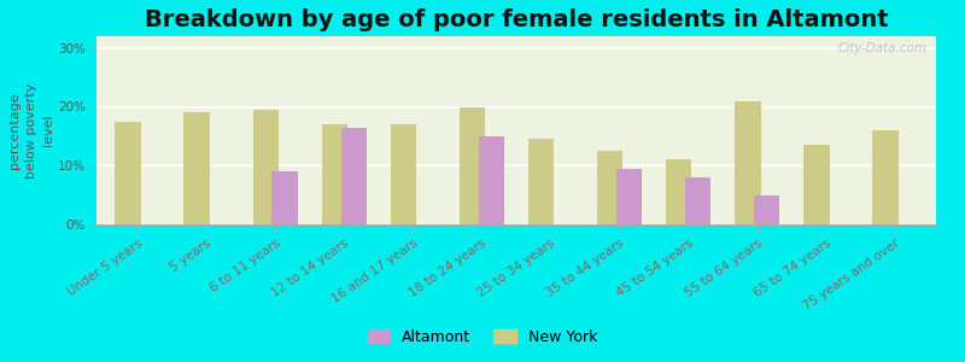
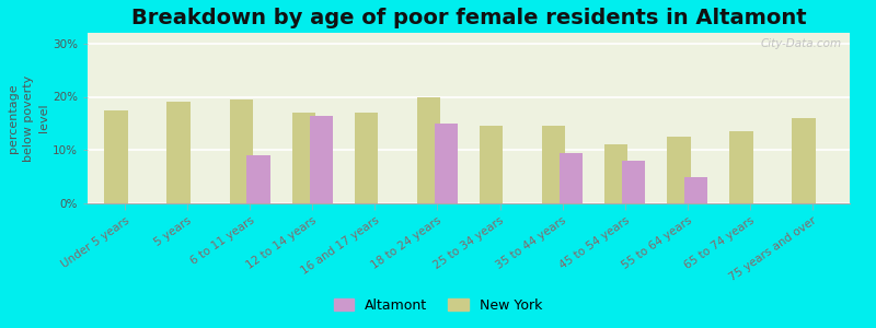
New York/35 to 44 years: 12.5% -> 14.5%
New York/55 to 64 years: 21.0% -> 12.5%
